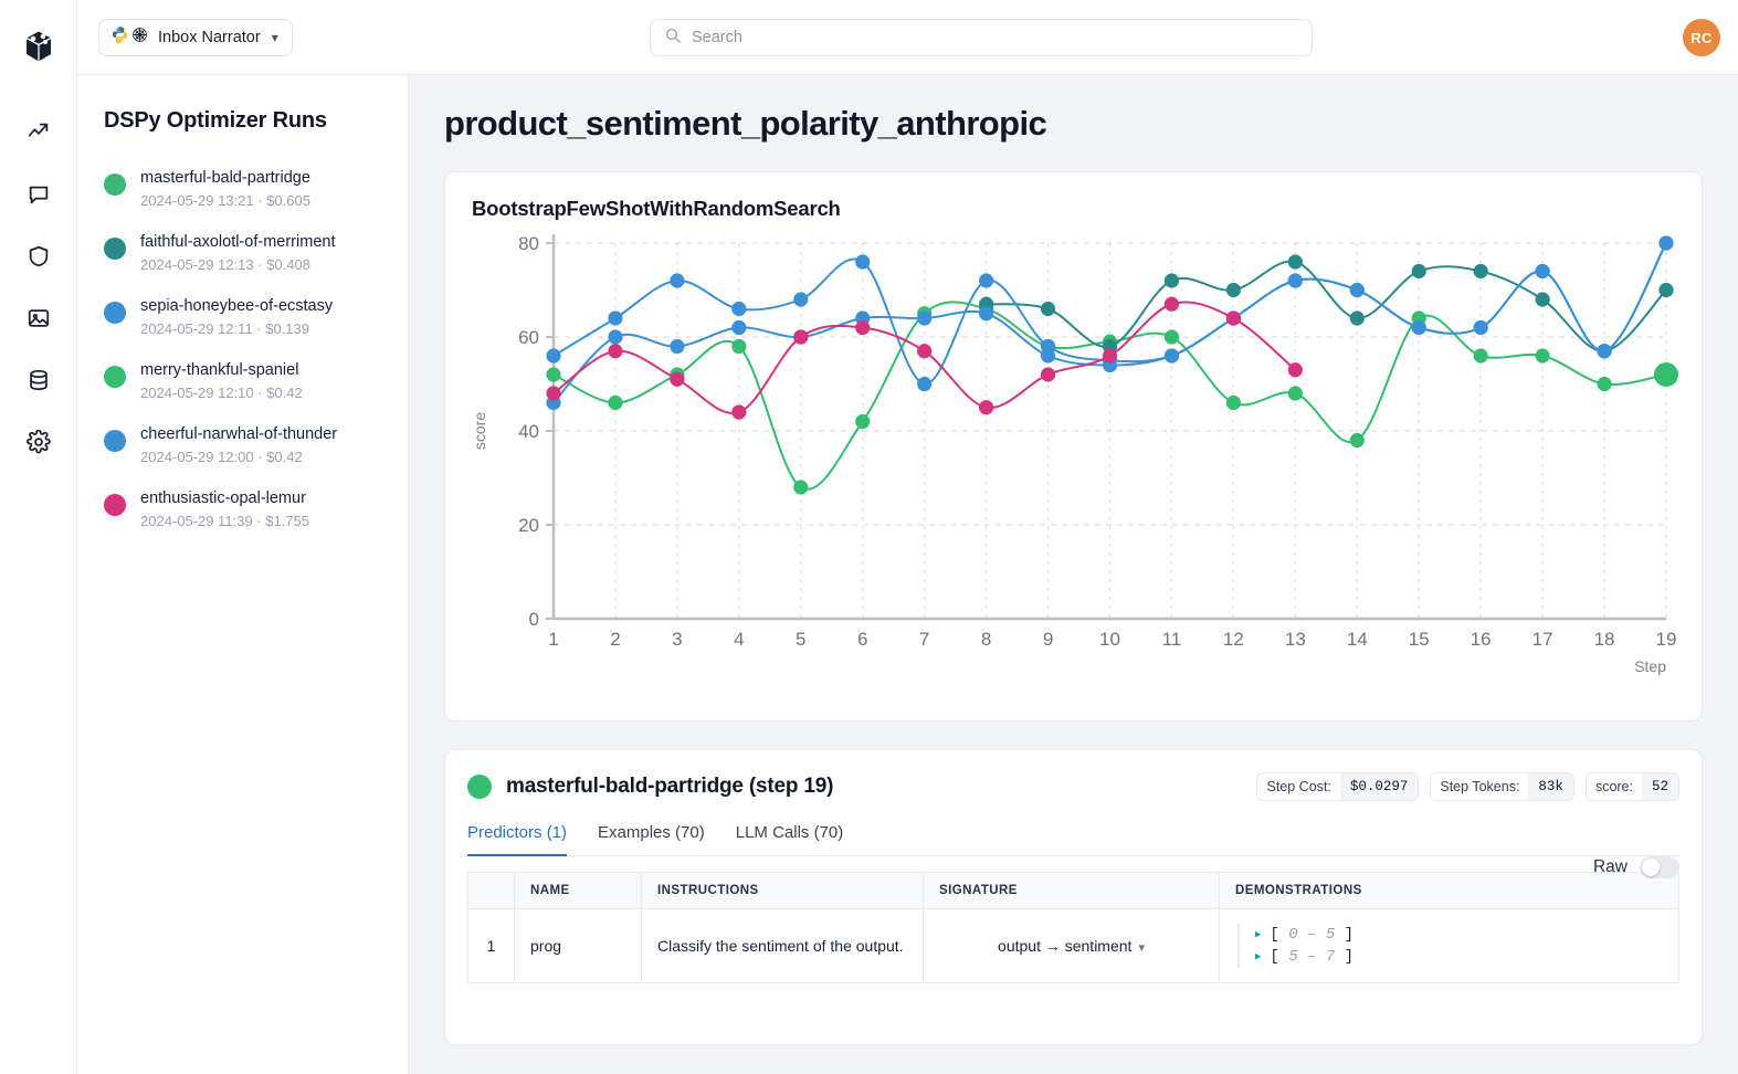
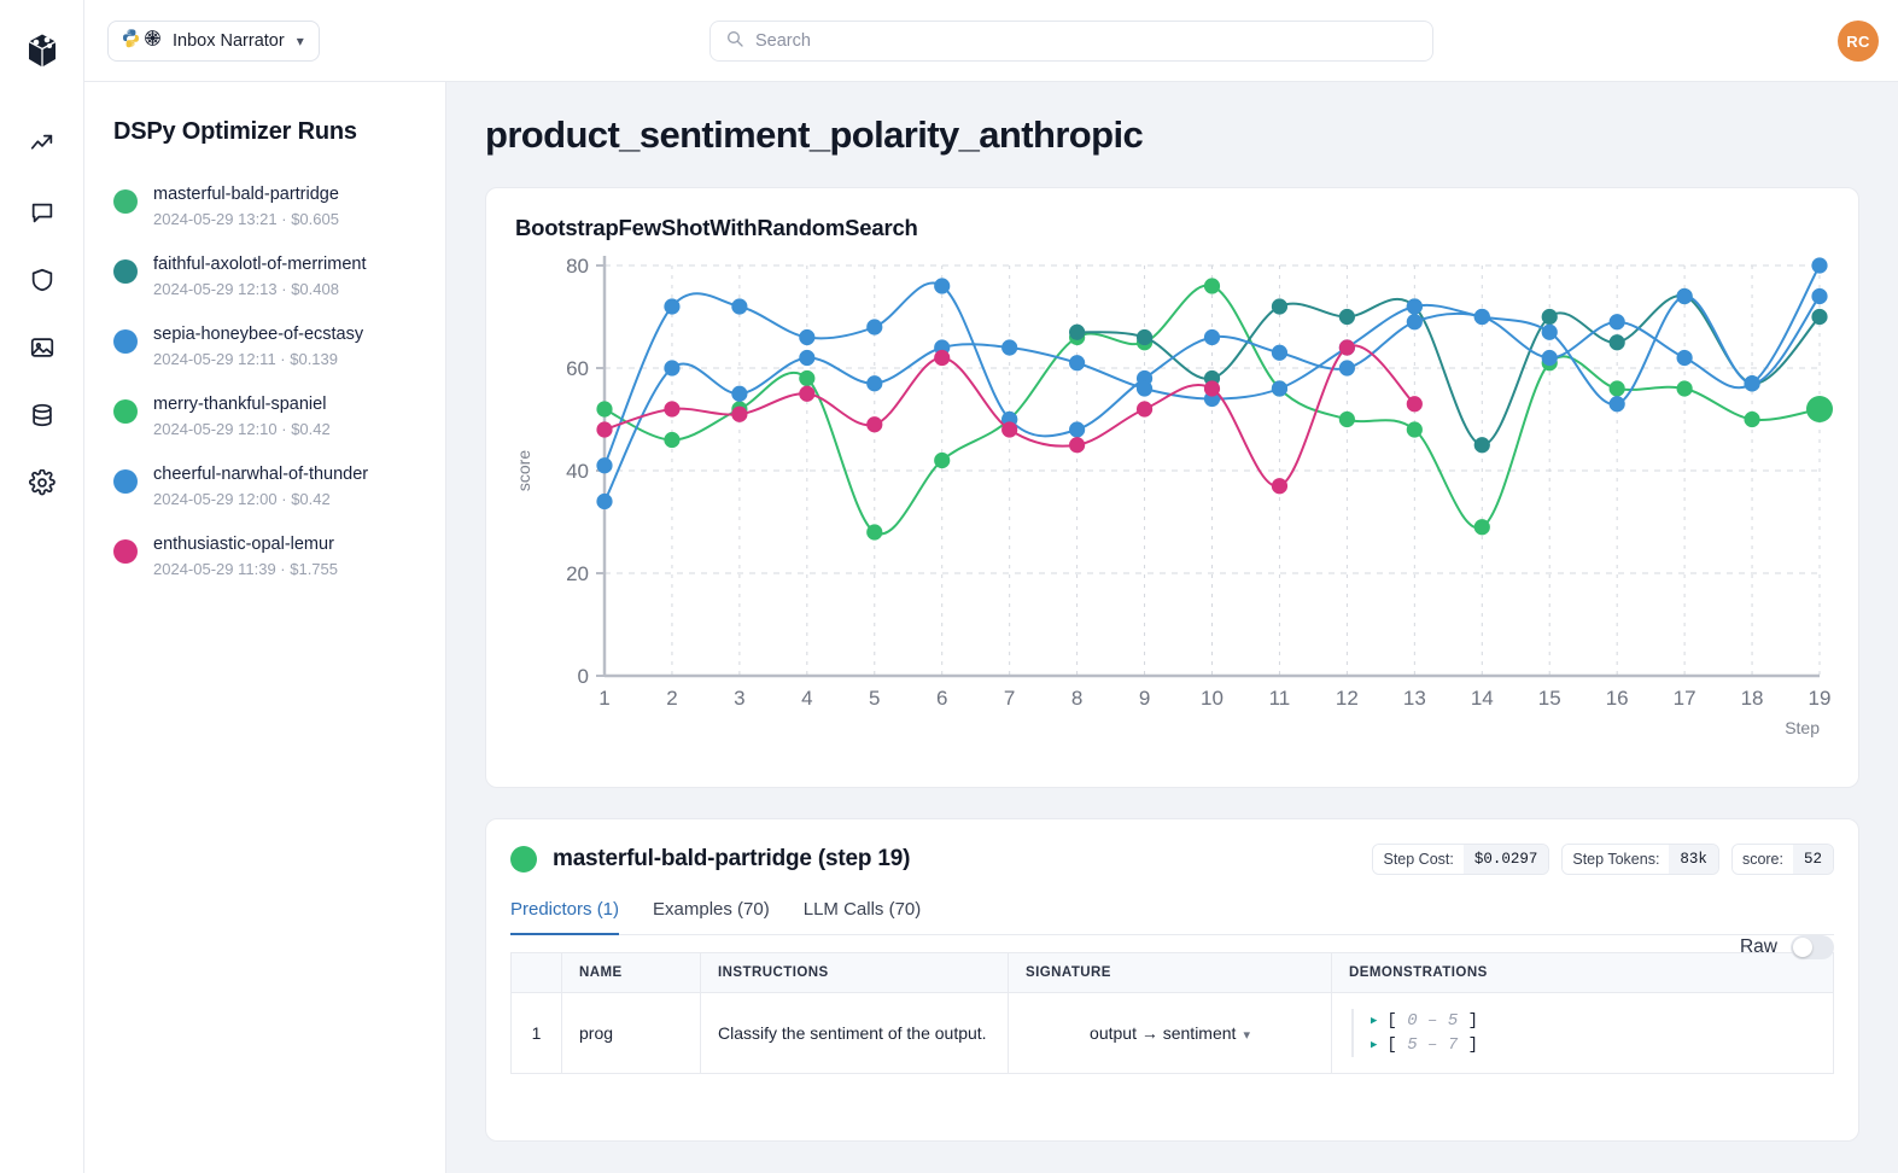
sepia-honeybee-of-ecstasy/1: 56 -> 41
cheerful-narwhal-of-thunder/1: 46 -> 34
sepia-honeybee-of-ecstasy/2: 64 -> 72
enthusiastic-opal-lemur/2: 57 -> 52
cheerful-narwhal-of-thunder/3: 58 -> 55
enthusiastic-opal-lemur/4: 44 -> 55
cheerful-narwhal-of-thunder/5: 60 -> 57
enthusiastic-opal-lemur/5: 60 -> 49
masterful-bald-partridge/7: 65 -> 50
enthusiastic-opal-lemur/7: 57 -> 48
sepia-honeybee-of-ecstasy/8: 72 -> 48
cheerful-narwhal-of-thunder/8: 65 -> 61
masterful-bald-partridge/9: 58 -> 65
masterful-bald-partridge/10: 59 -> 76
sepia-honeybee-of-ecstasy/10: 55 -> 66
masterful-bald-partridge/11: 60 -> 56
sepia-honeybee-of-ecstasy/11: 56 -> 63
enthusiastic-opal-lemur/11: 67 -> 37
masterful-bald-partridge/12: 46 -> 50
sepia-honeybee-of-ecstasy/12: 64 -> 60
faithful-axolotl-of-merriment/13: 76 -> 72
sepia-honeybee-of-ecstasy/13: 72 -> 69
masterful-bald-partridge/14: 38 -> 29
faithful-axolotl-of-merriment/14: 64 -> 45
masterful-bald-partridge/15: 64 -> 61
faithful-axolotl-of-merriment/15: 74 -> 70
cheerful-narwhal-of-thunder/15: 62 -> 67
faithful-axolotl-of-merriment/16: 74 -> 65
sepia-honeybee-of-ecstasy/16: 62 -> 69
cheerful-narwhal-of-thunder/16: 62 -> 53
faithful-axolotl-of-merriment/17: 68 -> 74
sepia-honeybee-of-ecstasy/17: 74 -> 62
cheerful-narwhal-of-thunder/19: 80 -> 74
